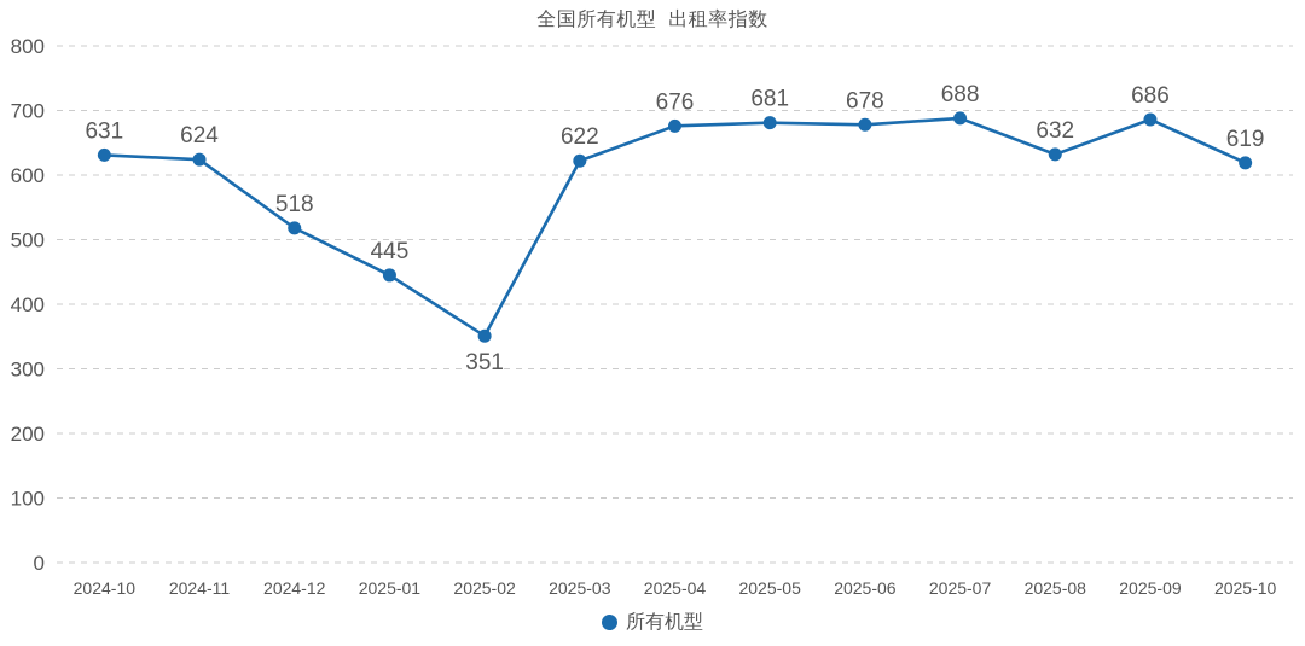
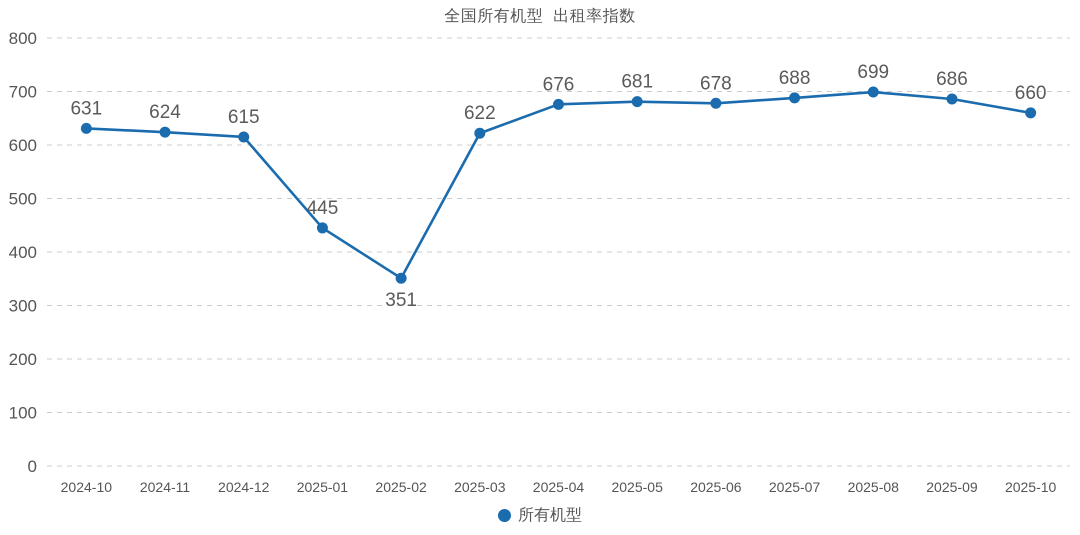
2024-12: 518 -> 615
2025-08: 632 -> 699
2025-10: 619 -> 660
